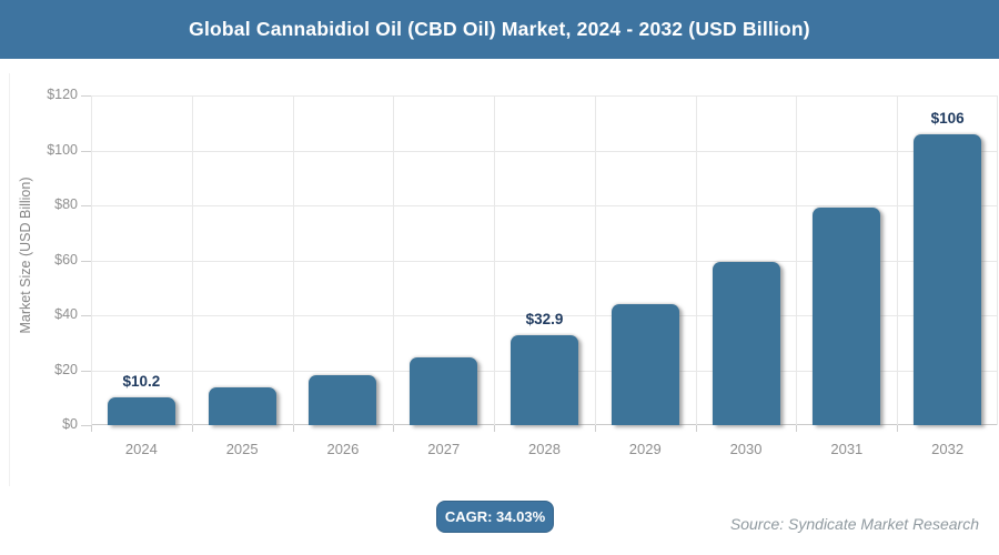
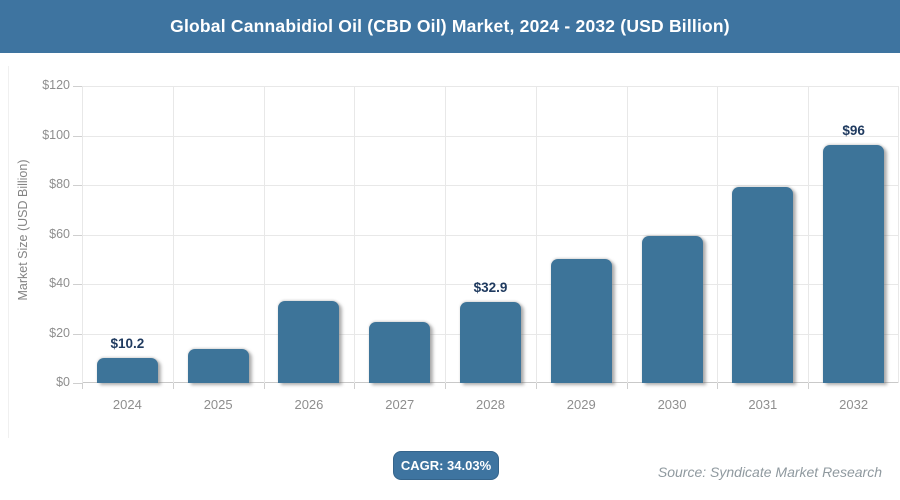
2026: $18 -> $33
2029: $44 -> $50
2032: $106 -> $96
